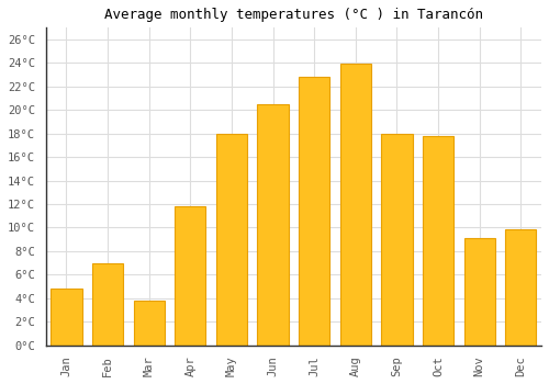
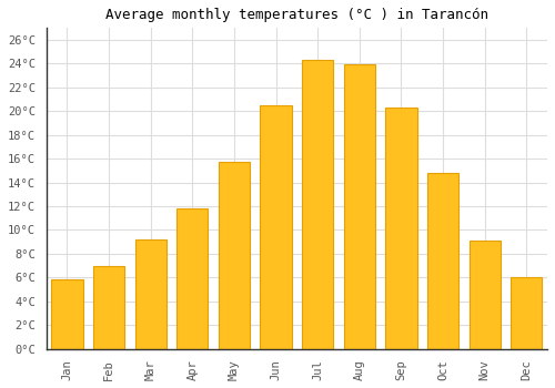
Jan: 4.8°C -> 5.8°C
Mar: 3.8°C -> 9.2°C
May: 18.0°C -> 15.7°C
Jul: 22.8°C -> 24.3°C
Sep: 18.0°C -> 20.3°C
Oct: 17.8°C -> 14.8°C
Dec: 9.9°C -> 6.0°C
